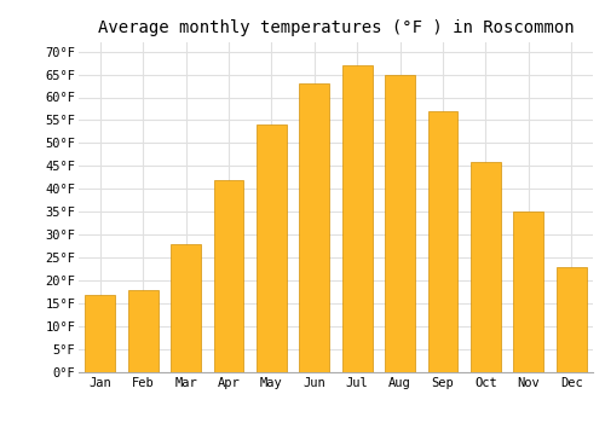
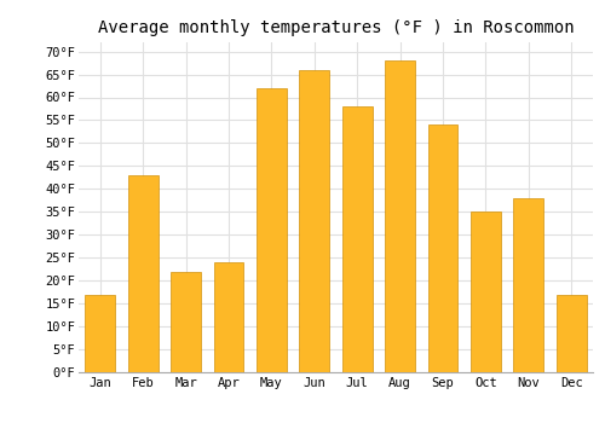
Feb: 18°F -> 43°F
Mar: 28°F -> 22°F
Apr: 42°F -> 24°F
May: 54°F -> 62°F
Jun: 63°F -> 66°F
Jul: 67°F -> 58°F
Aug: 65°F -> 68°F
Sep: 57°F -> 54°F
Oct: 46°F -> 35°F
Nov: 35°F -> 38°F
Dec: 23°F -> 17°F
